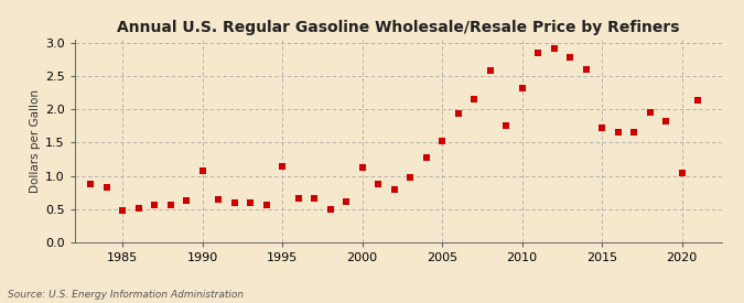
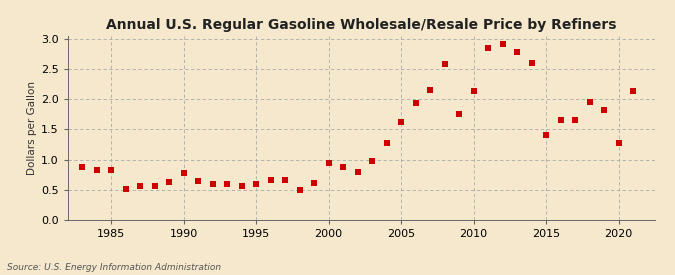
1985: 0.48 -> 0.83
1990: 1.08 -> 0.77
1995: 1.14 -> 0.60
2000: 1.12 -> 0.95
2005: 1.52 -> 1.63
2010: 2.32 -> 2.14
2015: 1.72 -> 1.40
2020: 1.04 -> 1.28
